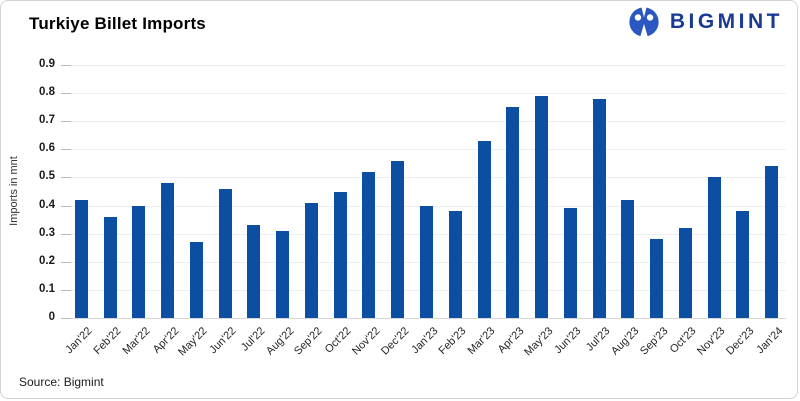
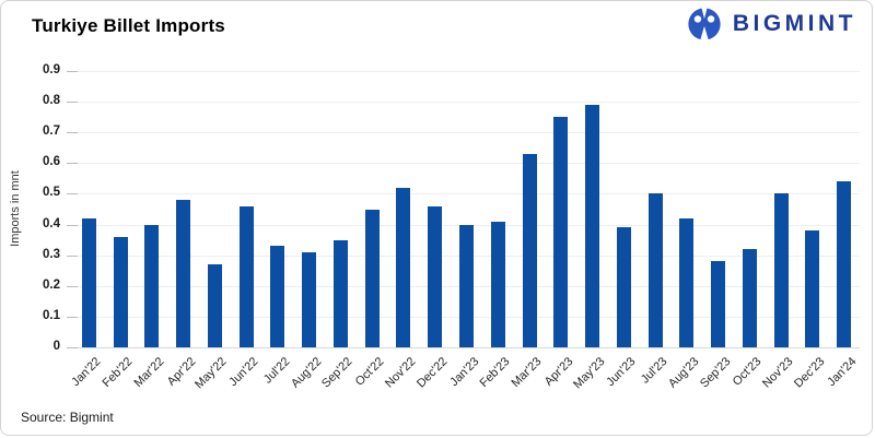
Sep'22: 0.41 -> 0.35
Dec'22: 0.56 -> 0.46
Feb'23: 0.38 -> 0.41
Jul'23: 0.78 -> 0.50
